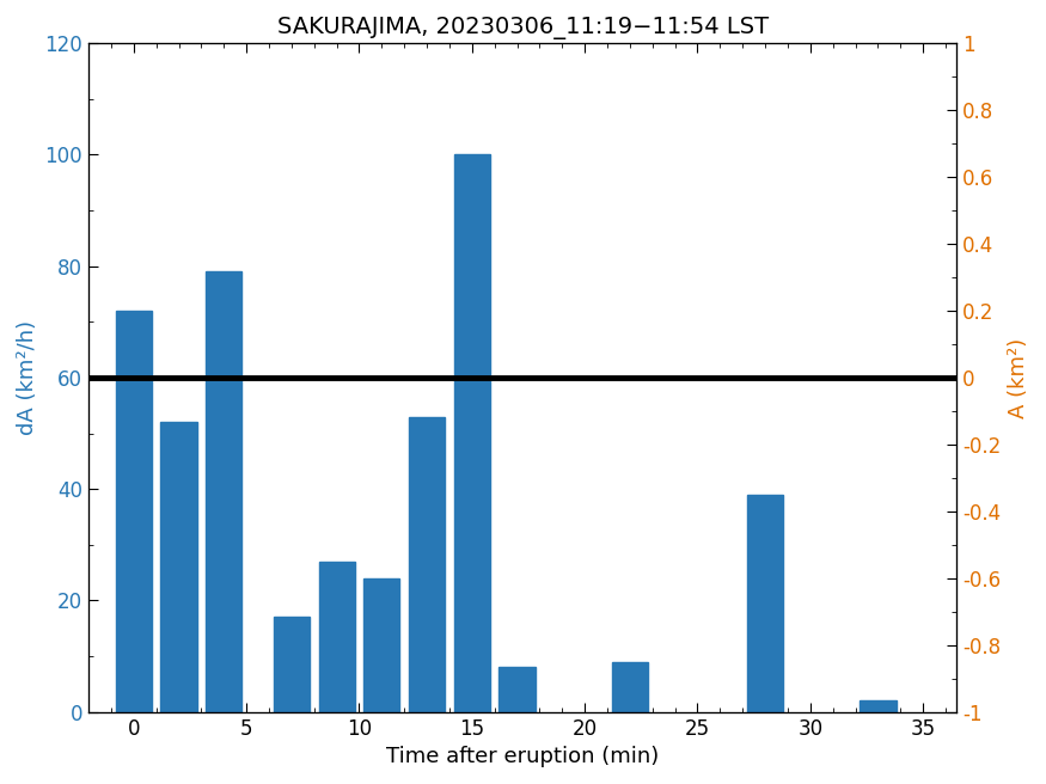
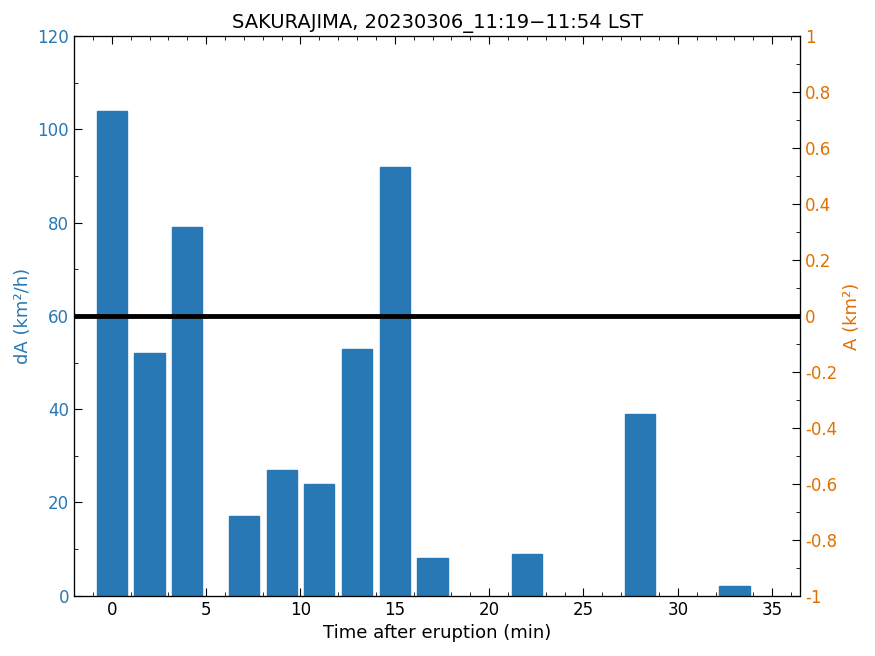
0: 72 -> 104
15: 100 -> 92
